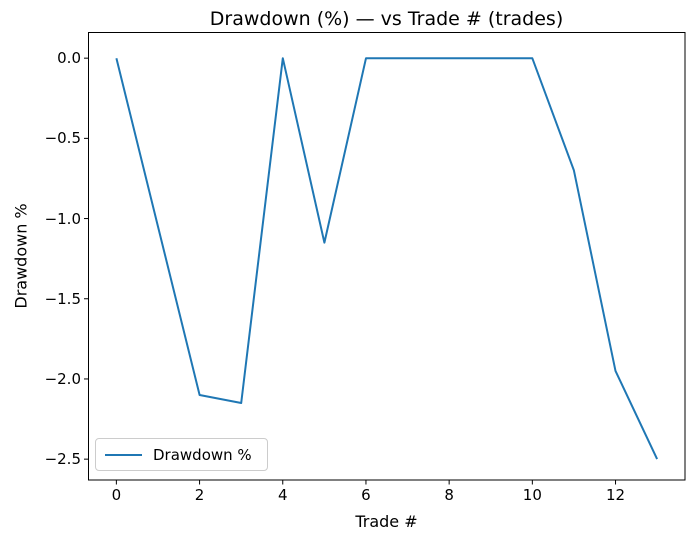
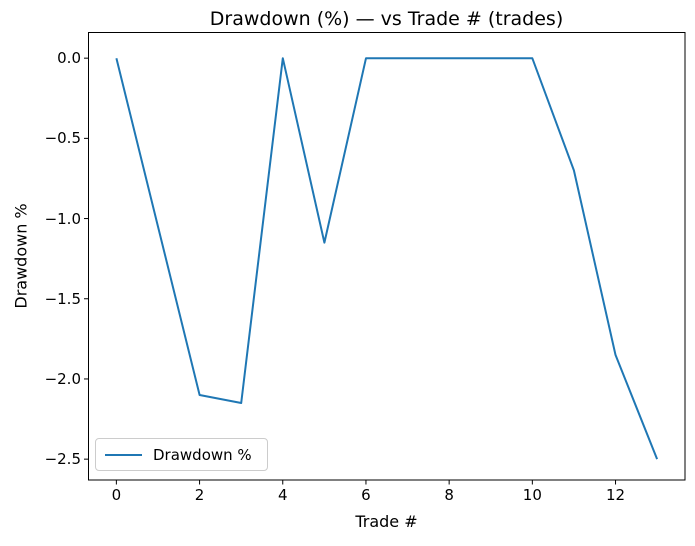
12: -1.95 -> -1.85
